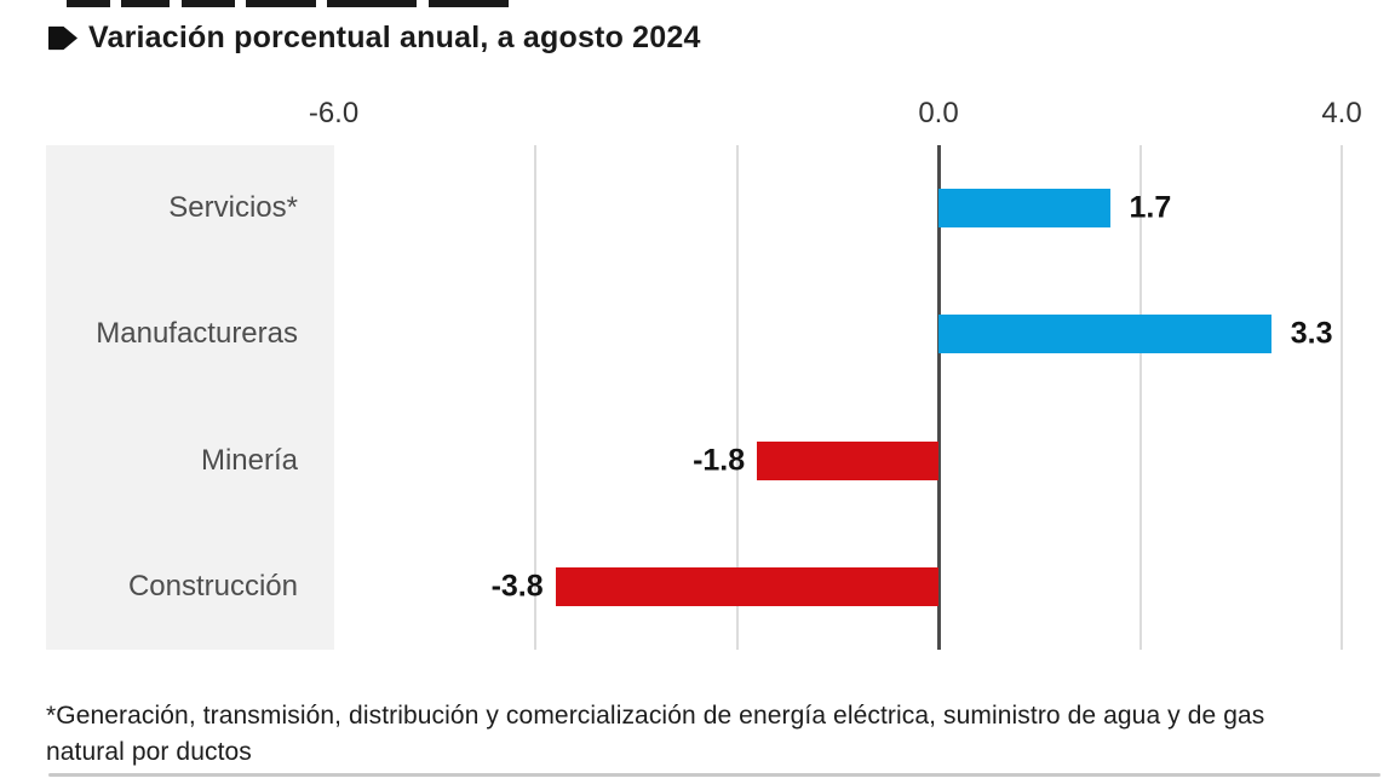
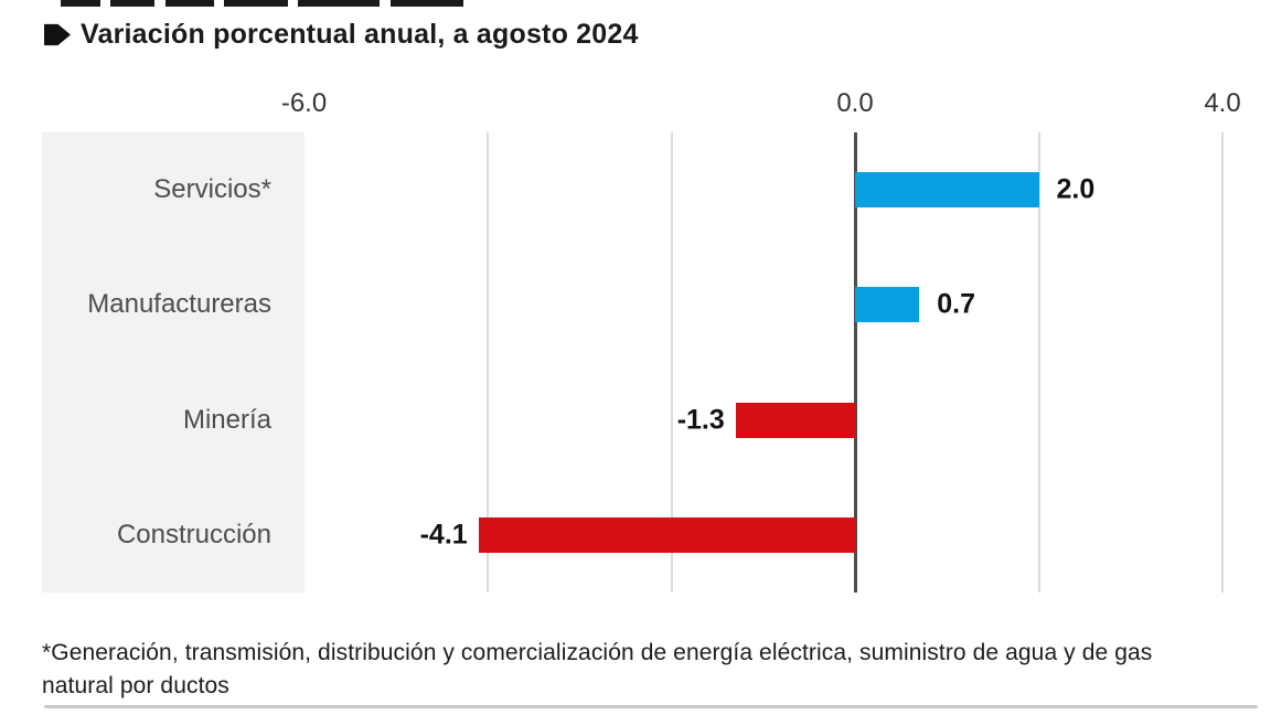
Servicios*: 1.7 -> 2.0
Manufactureras: 3.3 -> 0.7
Minería: -1.8 -> -1.3
Construcción: -3.8 -> -4.1
